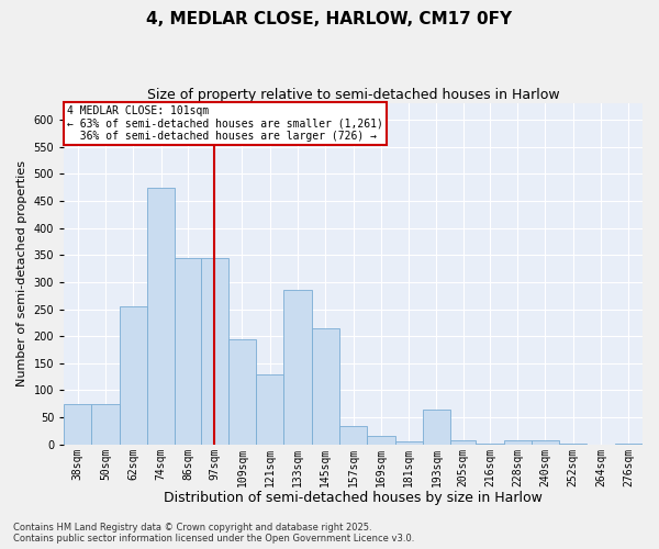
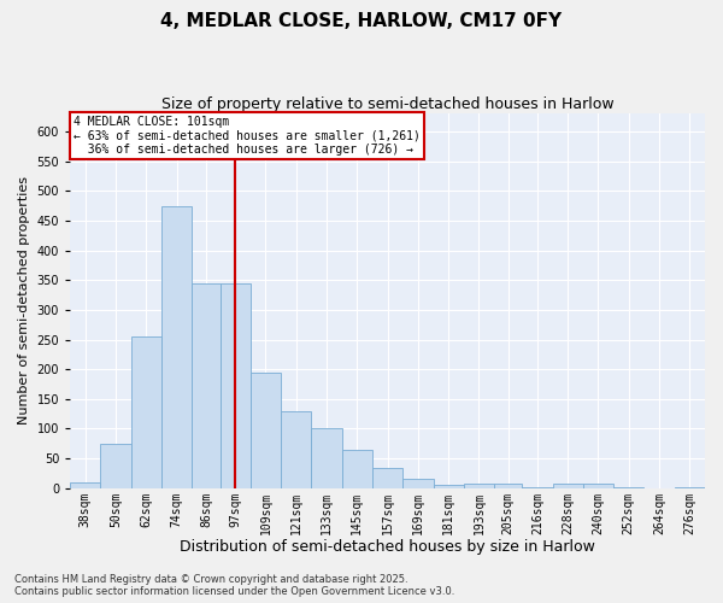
38sqm: 75 -> 10
133sqm: 285 -> 100
145sqm: 215 -> 65
193sqm: 65 -> 8
